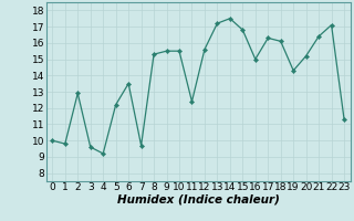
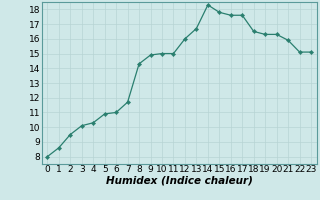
0: 10.0 -> 8.0
1: 9.8 -> 8.6
2: 12.9 -> 9.5
3: 9.6 -> 10.1
4: 9.2 -> 10.3
5: 12.2 -> 10.9
6: 13.5 -> 11.0
7: 9.7 -> 11.7
8: 15.3 -> 14.3
9: 15.5 -> 14.9
10: 15.5 -> 15.0
11: 12.4 -> 15.0
12: 15.6 -> 16.0
13: 17.2 -> 16.7
14: 17.5 -> 18.3
15: 16.8 -> 17.8
16: 15.0 -> 17.6
17: 16.3 -> 17.6
18: 16.1 -> 16.5
19: 14.3 -> 16.3
20: 15.2 -> 16.3
21: 16.4 -> 15.9
22: 17.1 -> 15.1
23: 11.3 -> 15.1
